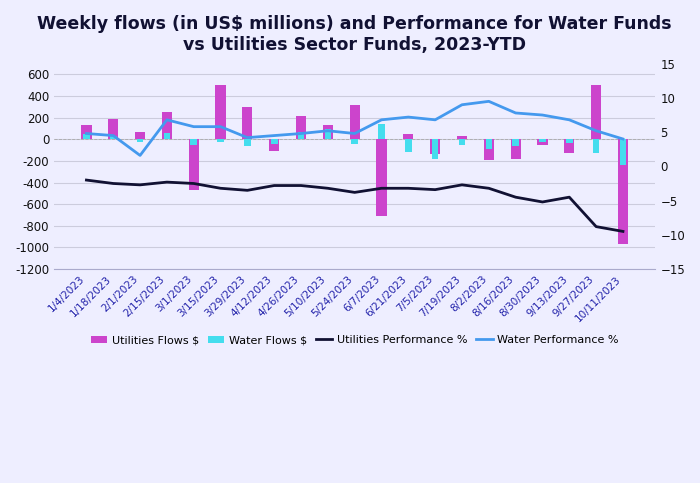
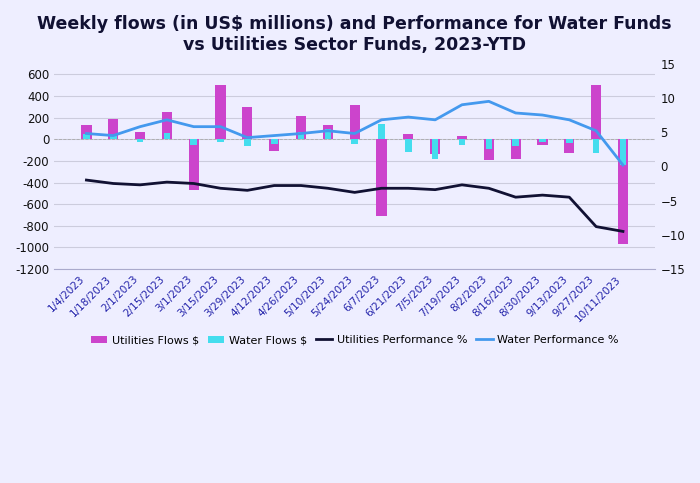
Water Performance %/2/1/2023: 1.6 -> 5.8
Utilities Performance %/8/30/2023: -5.2 -> -4.2
Water Performance %/10/11/2023: 4.0 -> 0.2
